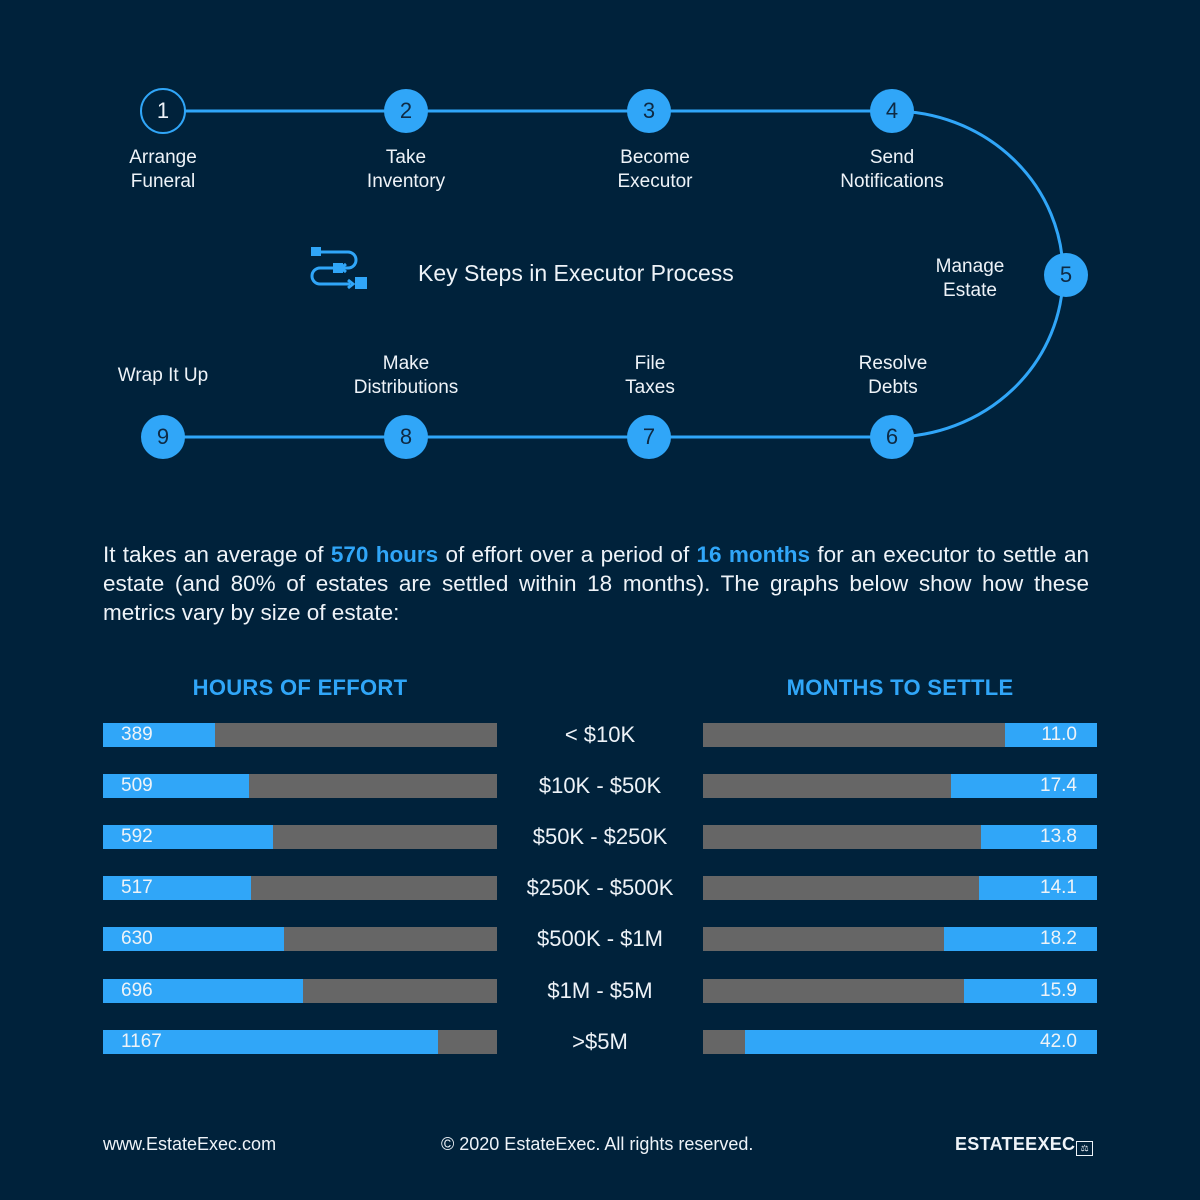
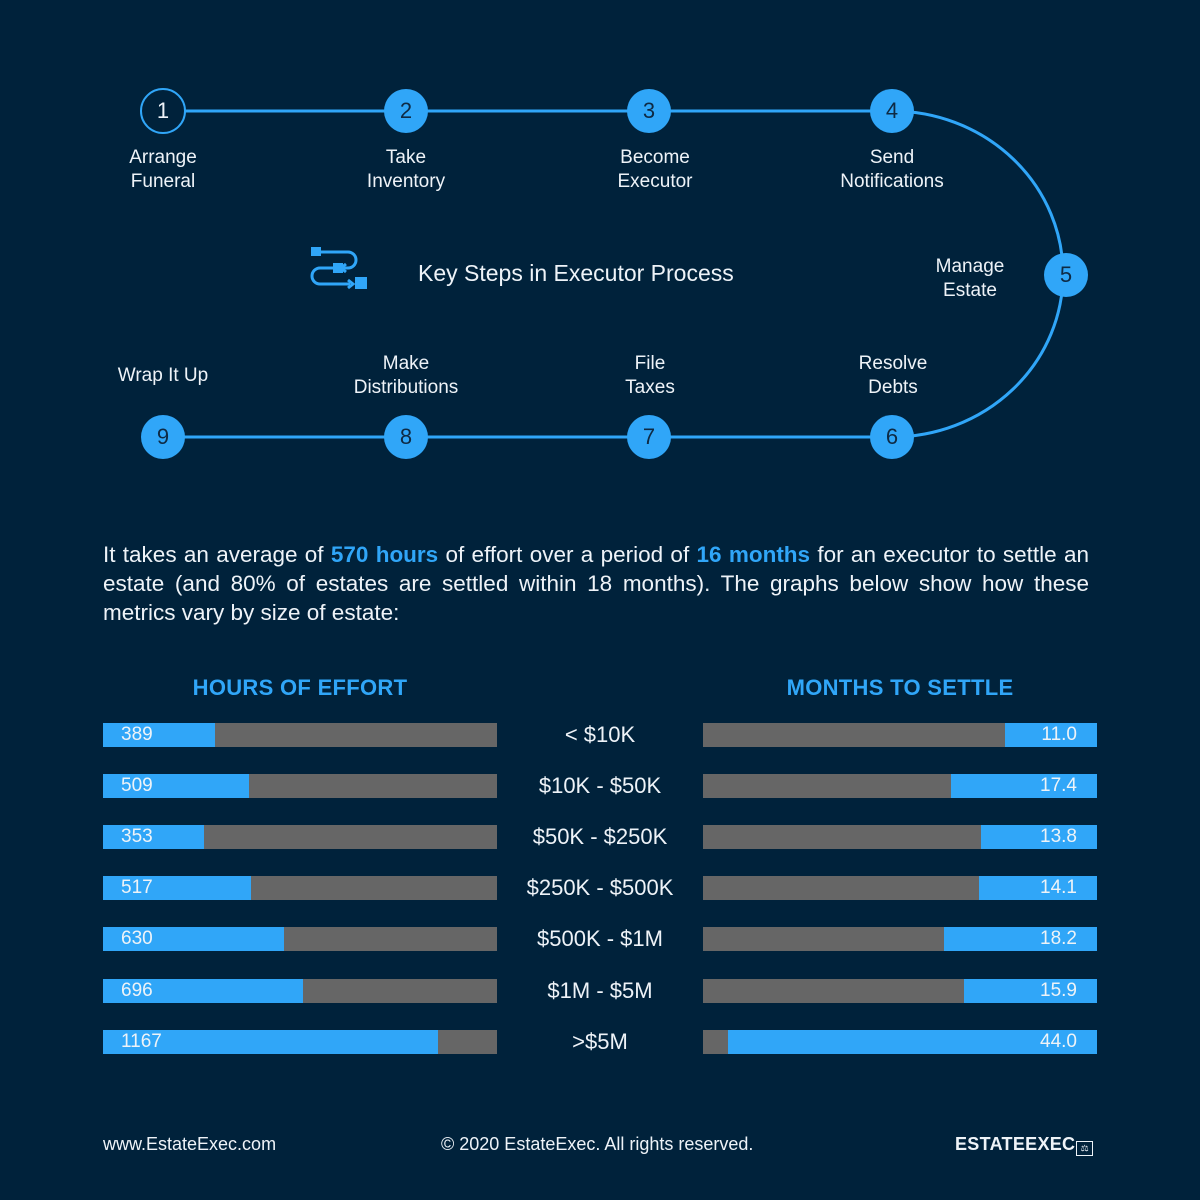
HOURS OF EFFORT/$50K - $250K: 592 -> 353
MONTHS TO SETTLE/>$5M: 42.0 -> 44.0
